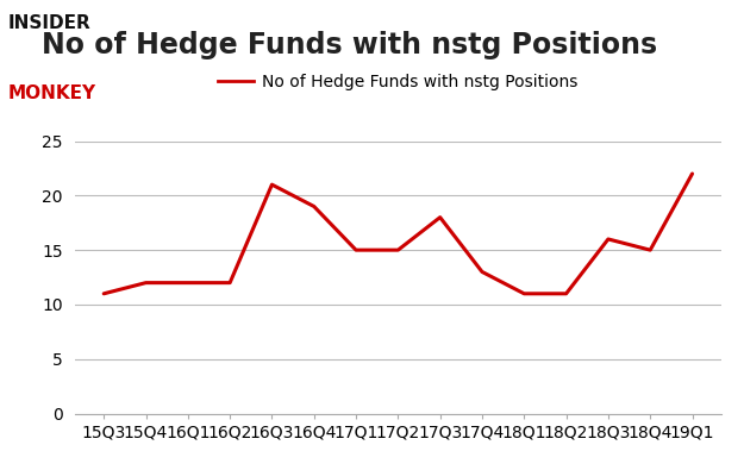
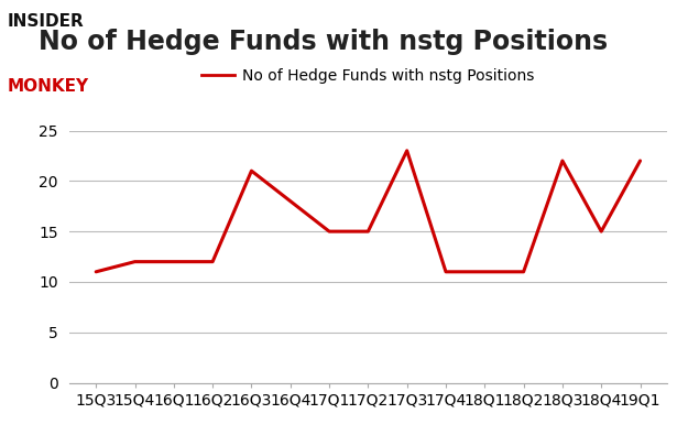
16Q4: 19 -> 18
17Q3: 18 -> 23
17Q4: 13 -> 11
18Q3: 16 -> 22
